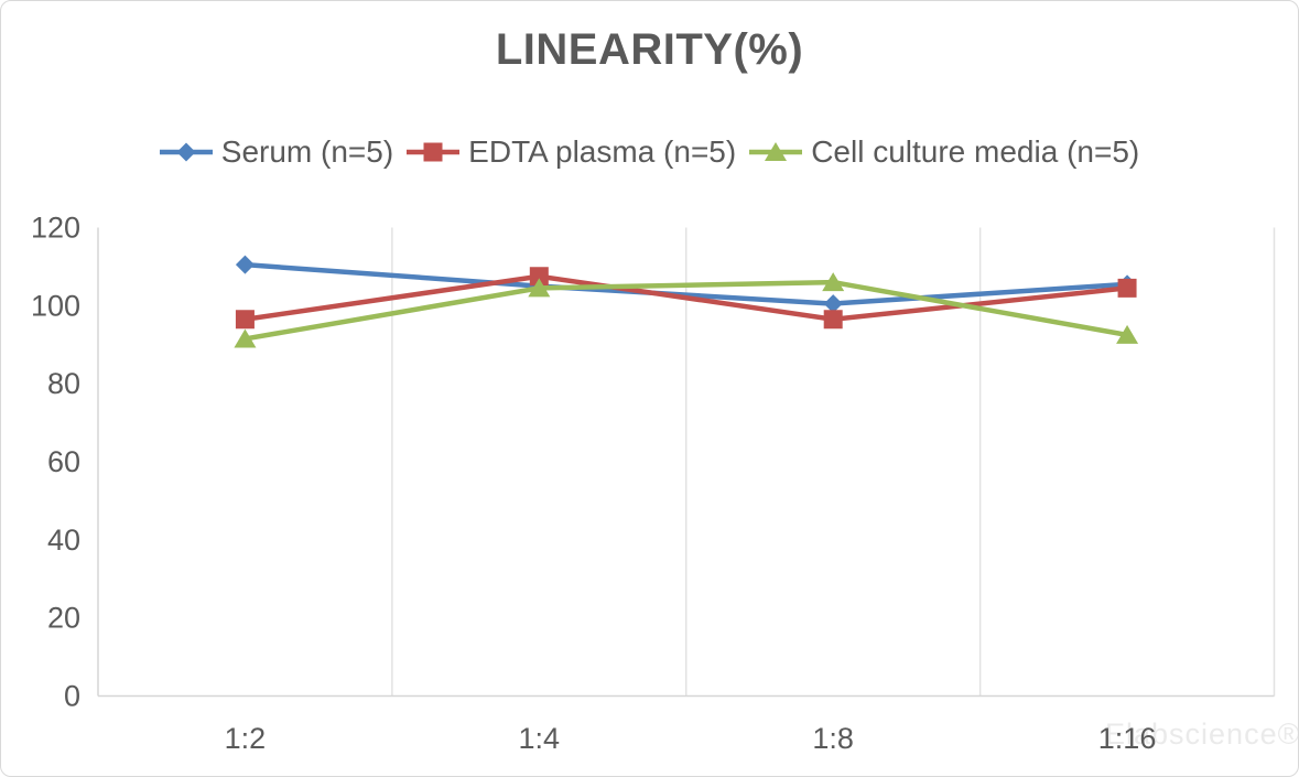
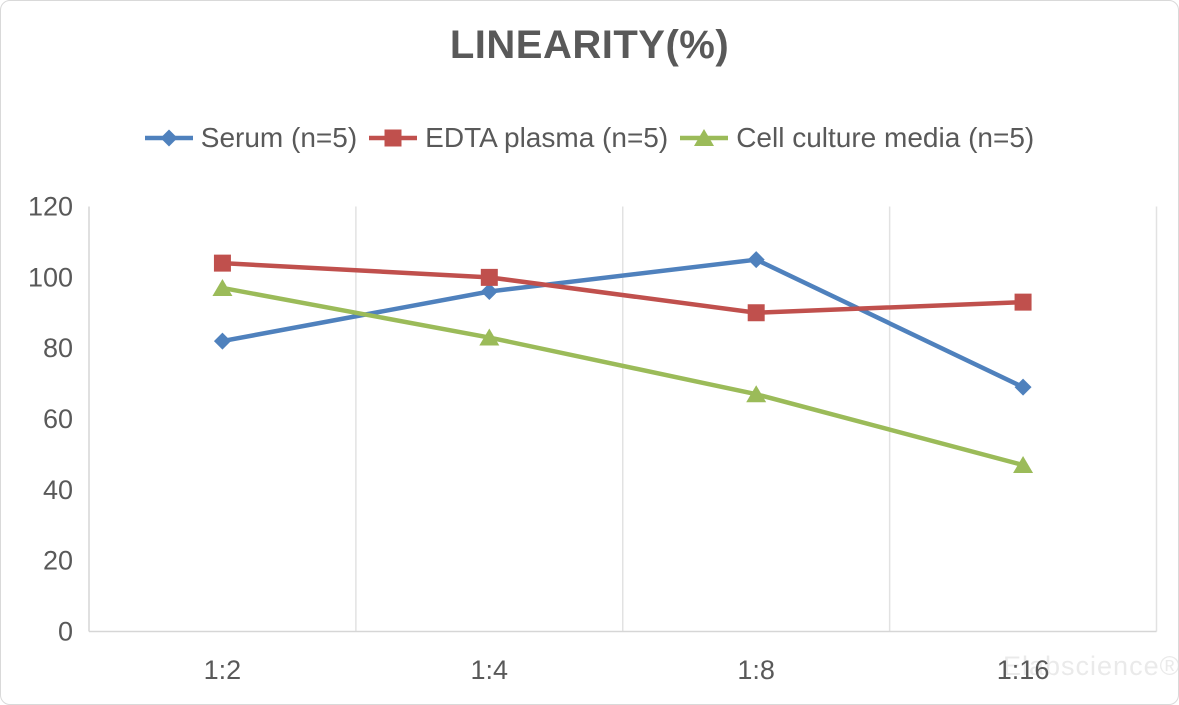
Serum (n=5)/1:2: 110 -> 82
EDTA plasma (n=5)/1:2: 96 -> 104
Cell culture media (n=5)/1:2: 92 -> 97
Serum (n=5)/1:4: 105 -> 96
EDTA plasma (n=5)/1:4: 108 -> 100
Cell culture media (n=5)/1:4: 104 -> 83
Serum (n=5)/1:8: 100 -> 105
EDTA plasma (n=5)/1:8: 96 -> 90
Cell culture media (n=5)/1:8: 106 -> 67
Serum (n=5)/1:16: 106 -> 69
EDTA plasma (n=5)/1:16: 104 -> 93
Cell culture media (n=5)/1:16: 92 -> 47
